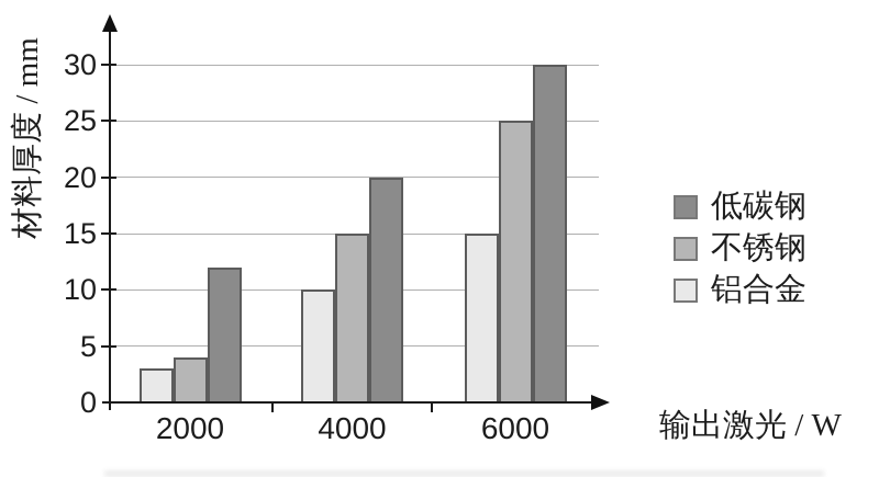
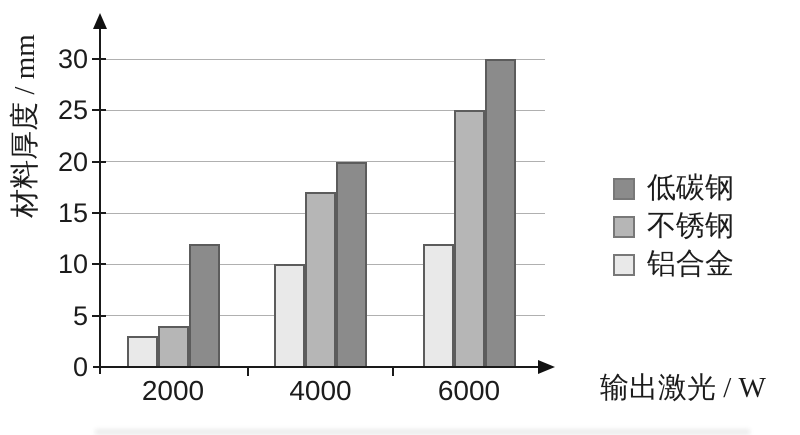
不锈钢/4000: 15 -> 17
铝合金/6000: 15 -> 12
